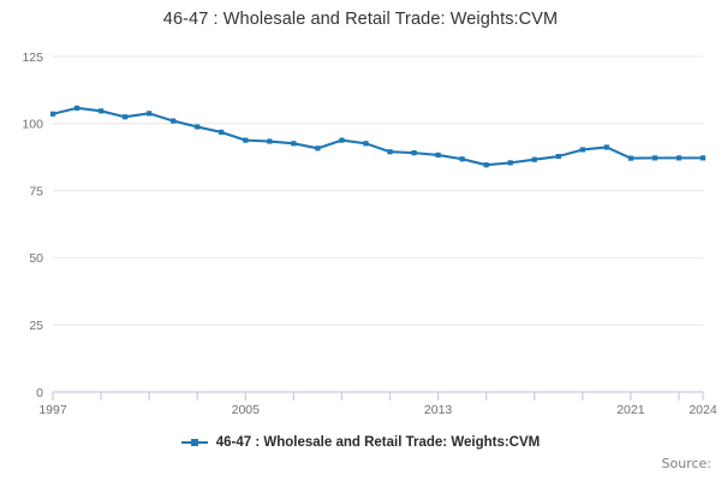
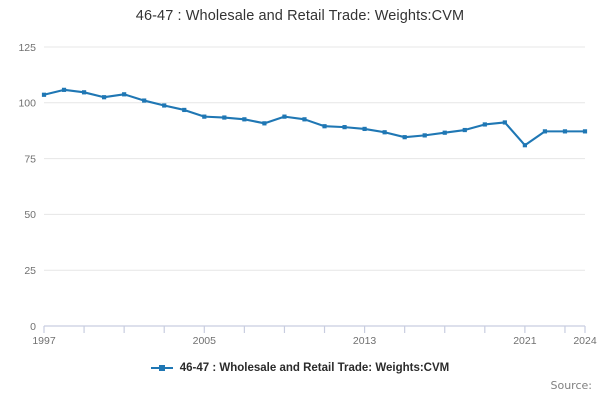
2021: 87 -> 81
